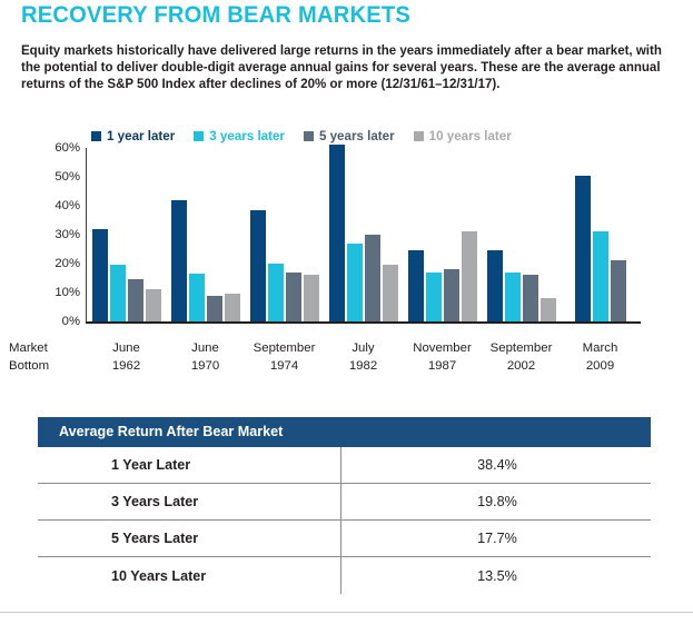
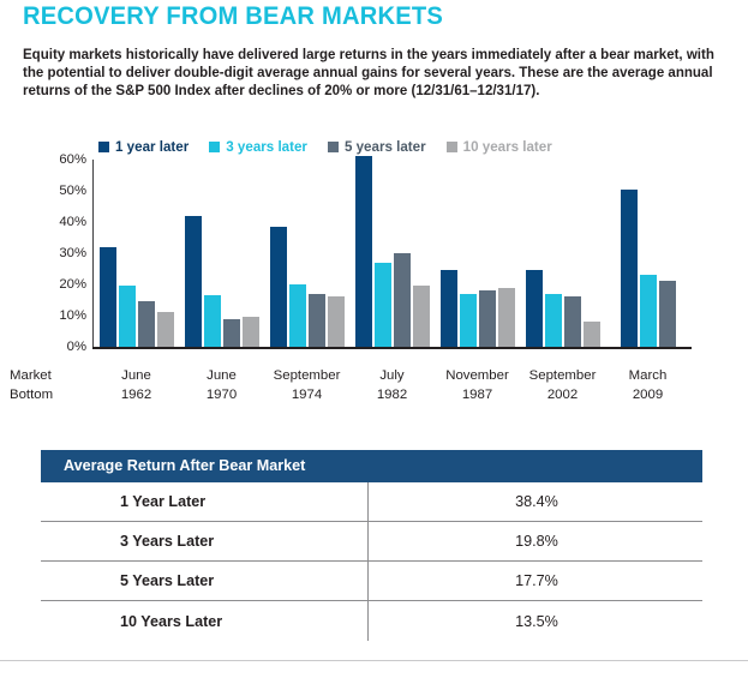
10 years later/November 1987: 31% -> 19%
3 years later/March 2009: 31% -> 23%
